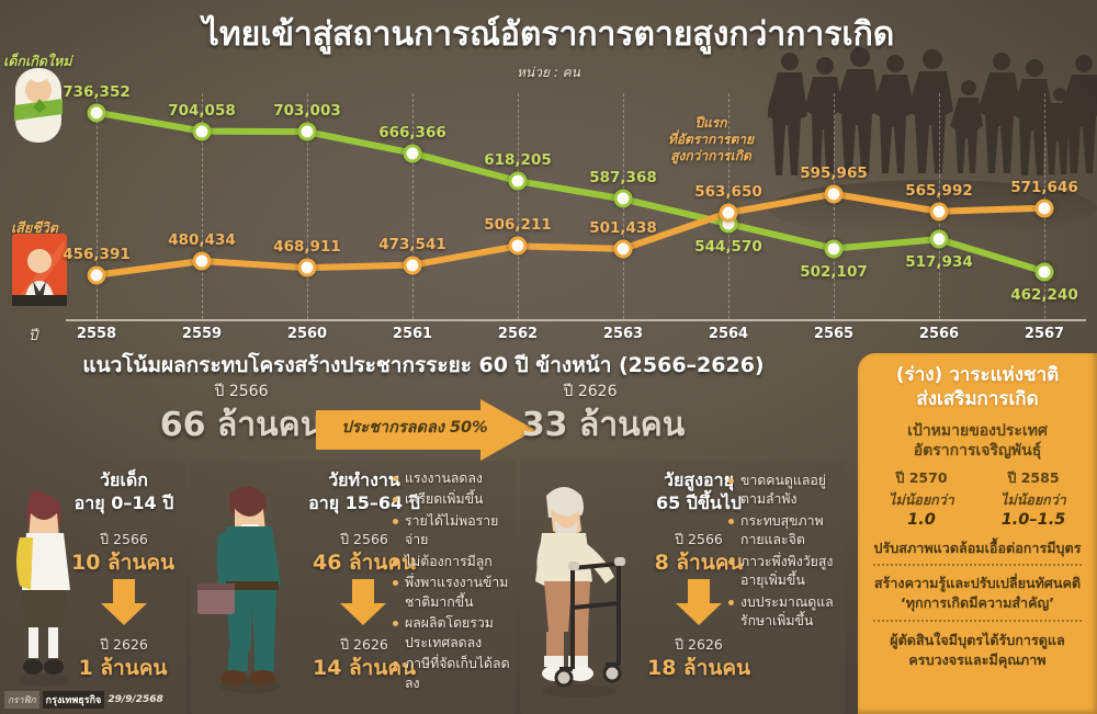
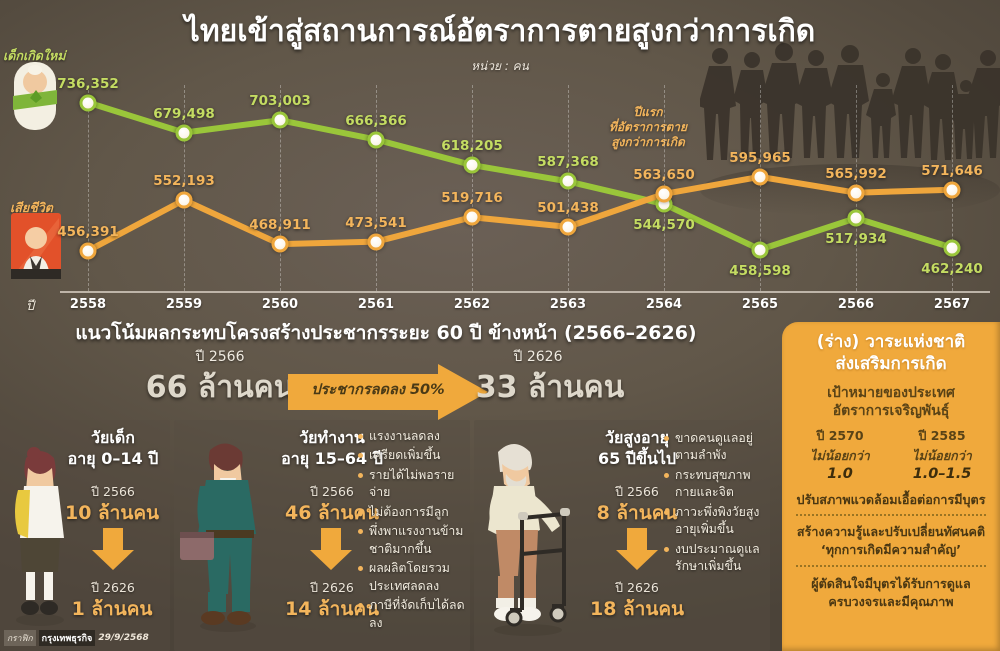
เด็กเกิดใหม่/2559: 704,058 -> 679,498
เสียชีวิต/2559: 480,434 -> 552,193
เสียชีวิต/2562: 506,211 -> 519,716
เด็กเกิดใหม่/2565: 502,107 -> 458,598
